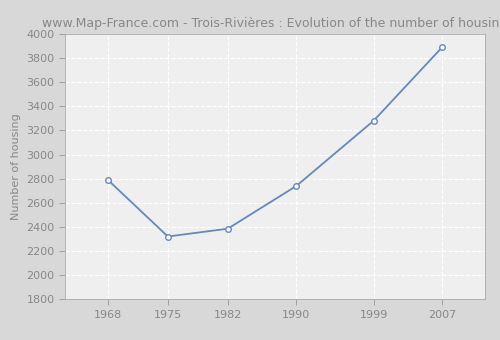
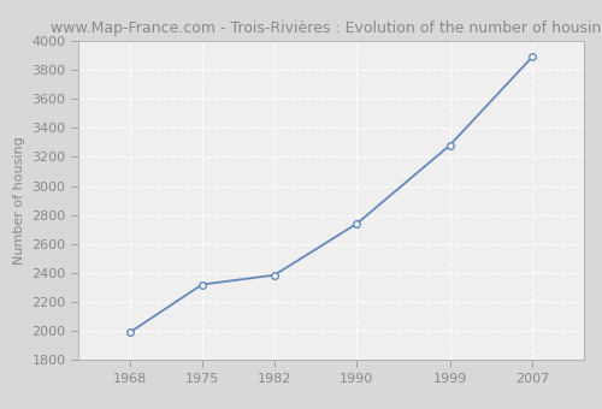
1968: 2790 -> 1990
